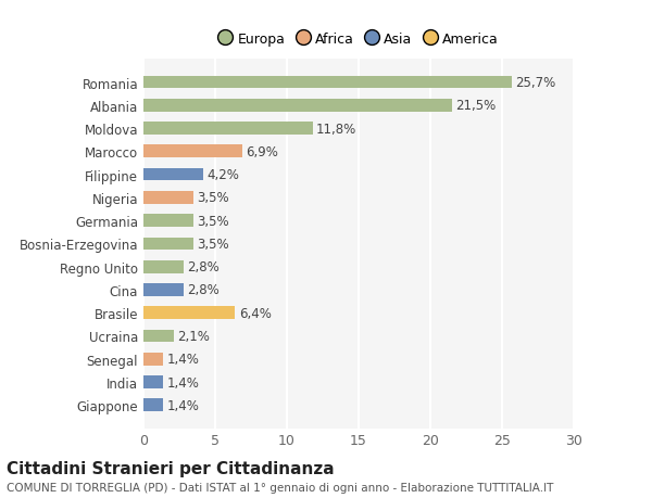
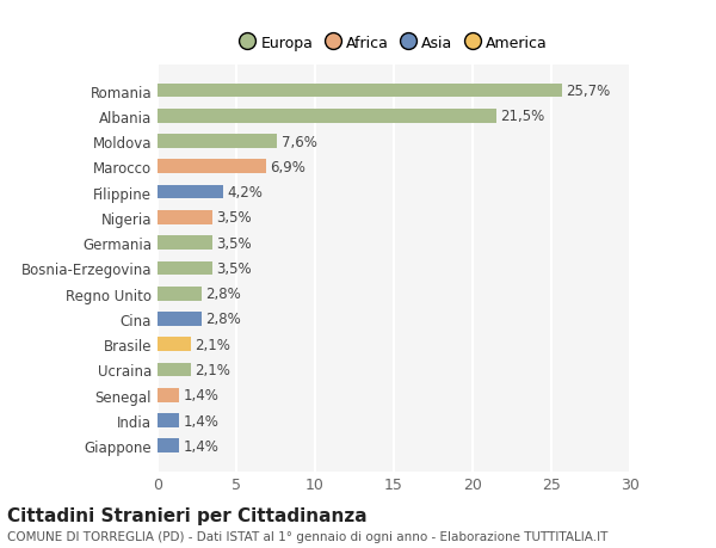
Moldova: 11,8% -> 7,6%
Brasile: 6,4% -> 2,1%
